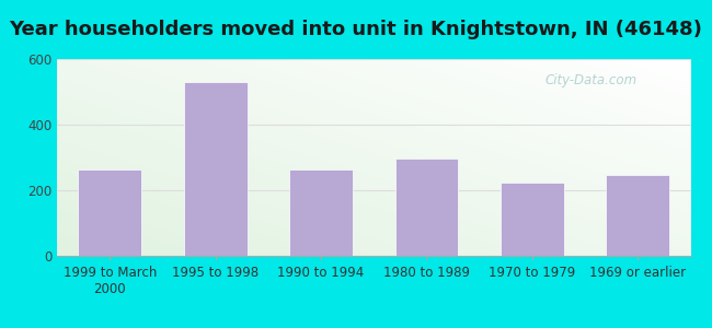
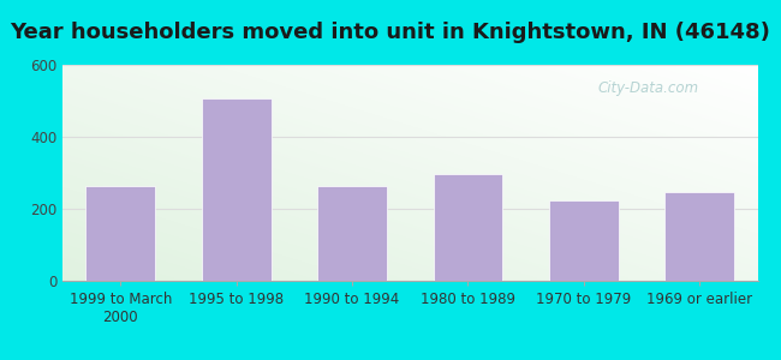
1995 to 1998: 530 -> 505
